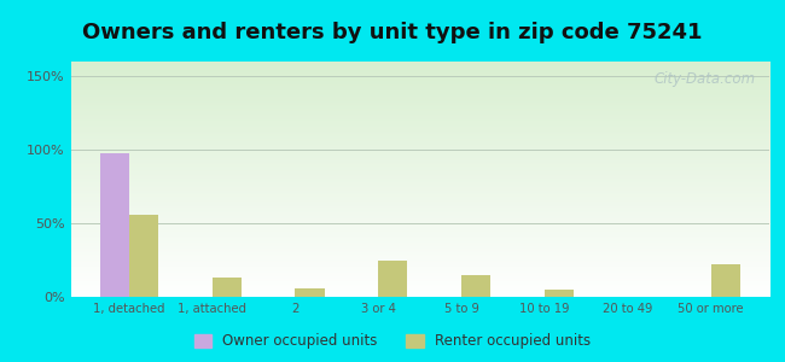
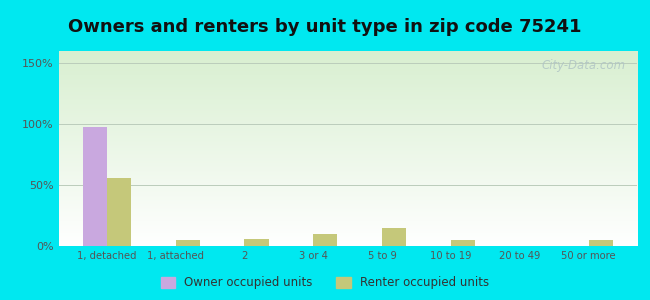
Renter occupied units/1, attached: 13% -> 5%
Renter occupied units/3 or 4: 25% -> 10%
Renter occupied units/50 or more: 22% -> 5%
